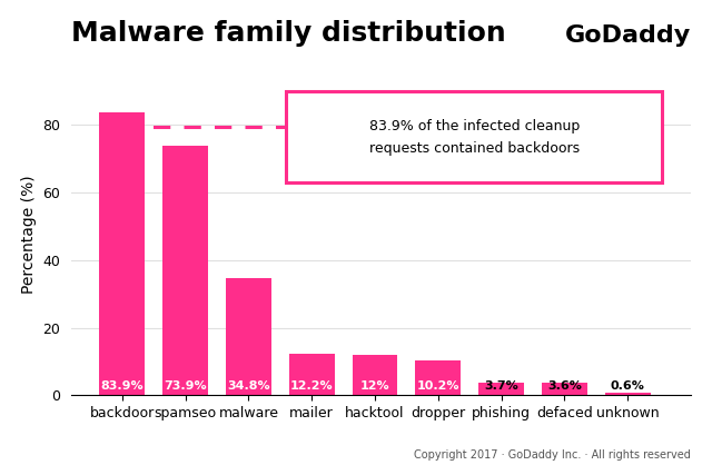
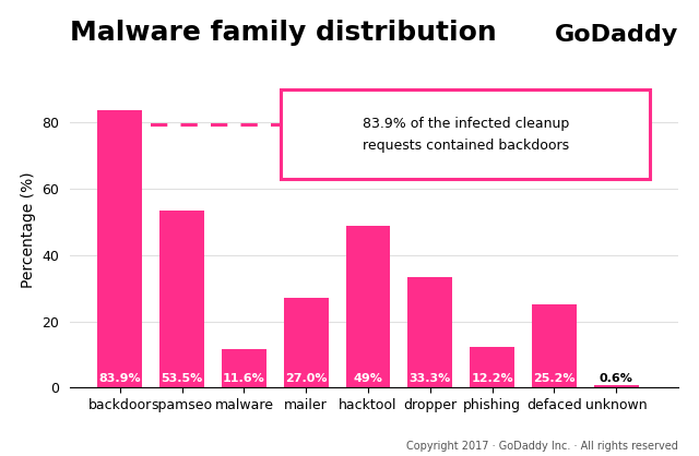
spamseo: 73.9% -> 53.5%
malware: 34.8% -> 11.6%
mailer: 12.2% -> 27.0%
hacktool: 12% -> 49%
dropper: 10.2% -> 33.3%
phishing: 3.7% -> 12.2%
defaced: 3.6% -> 25.2%
